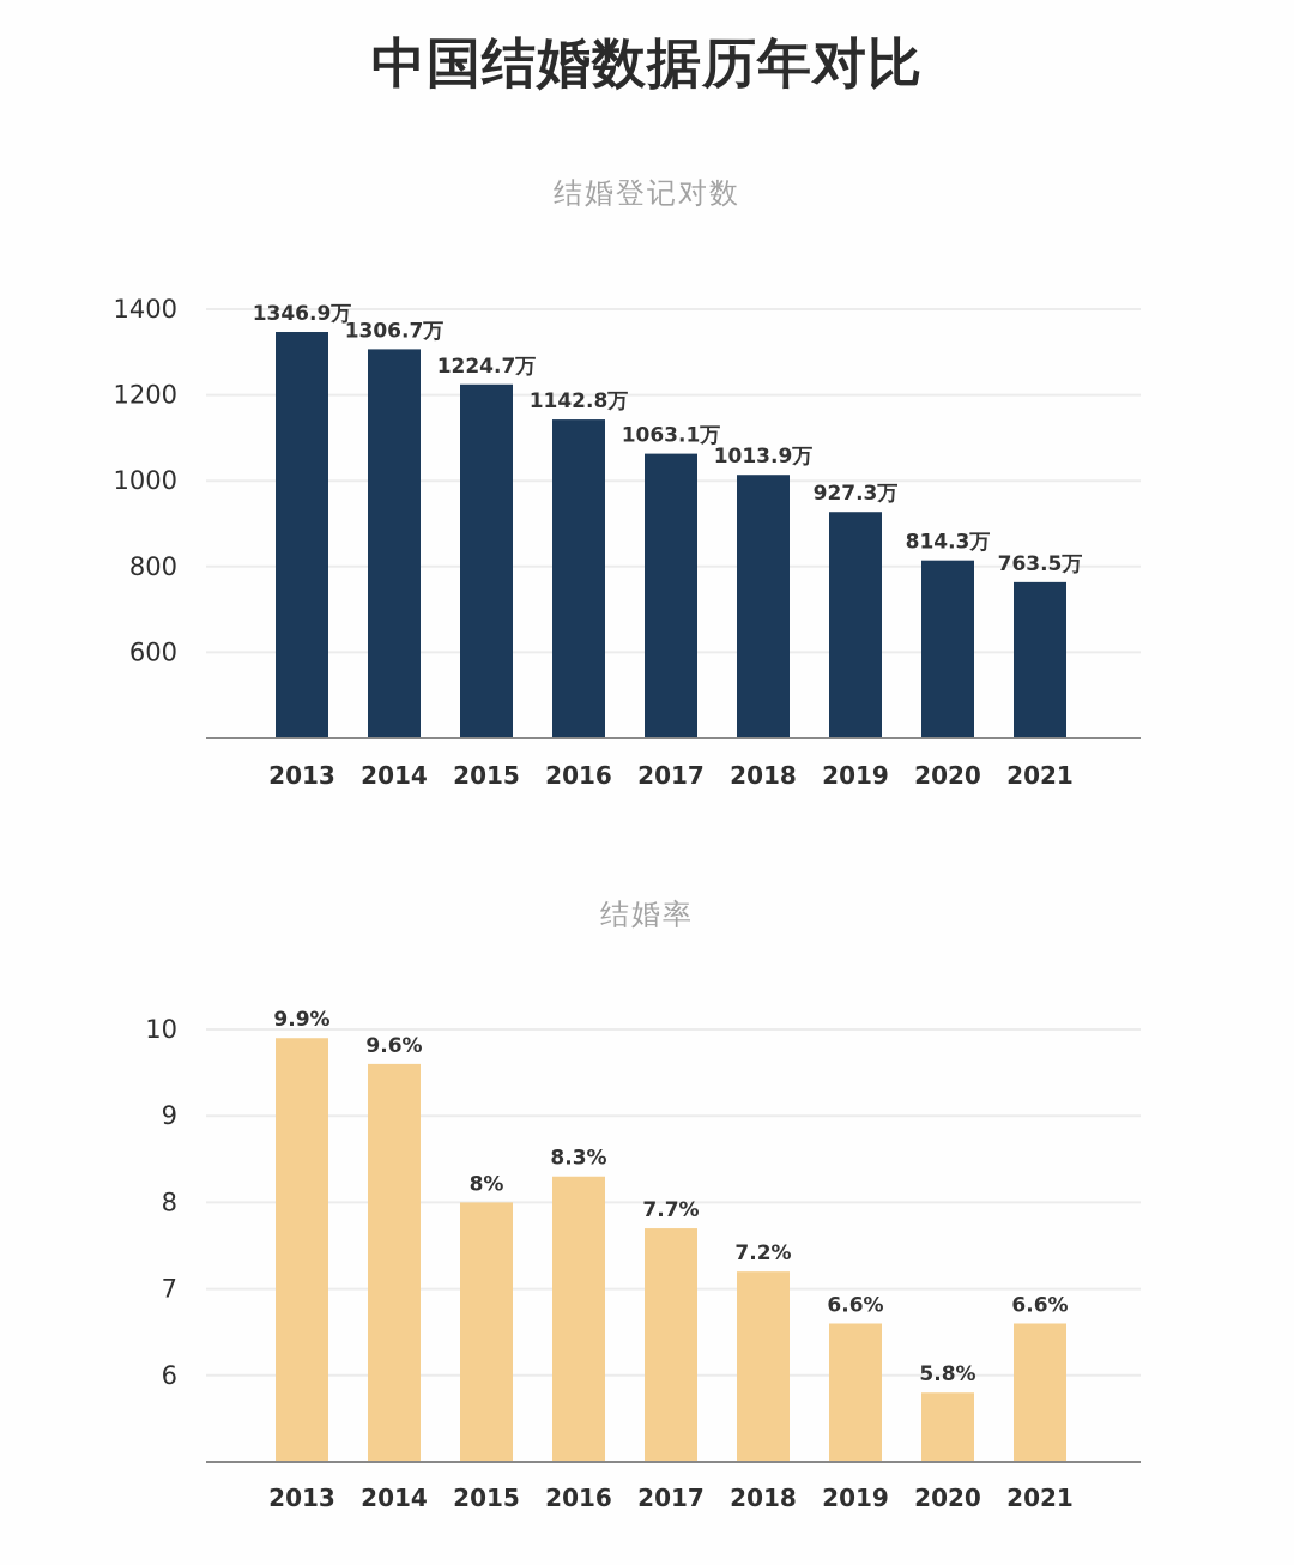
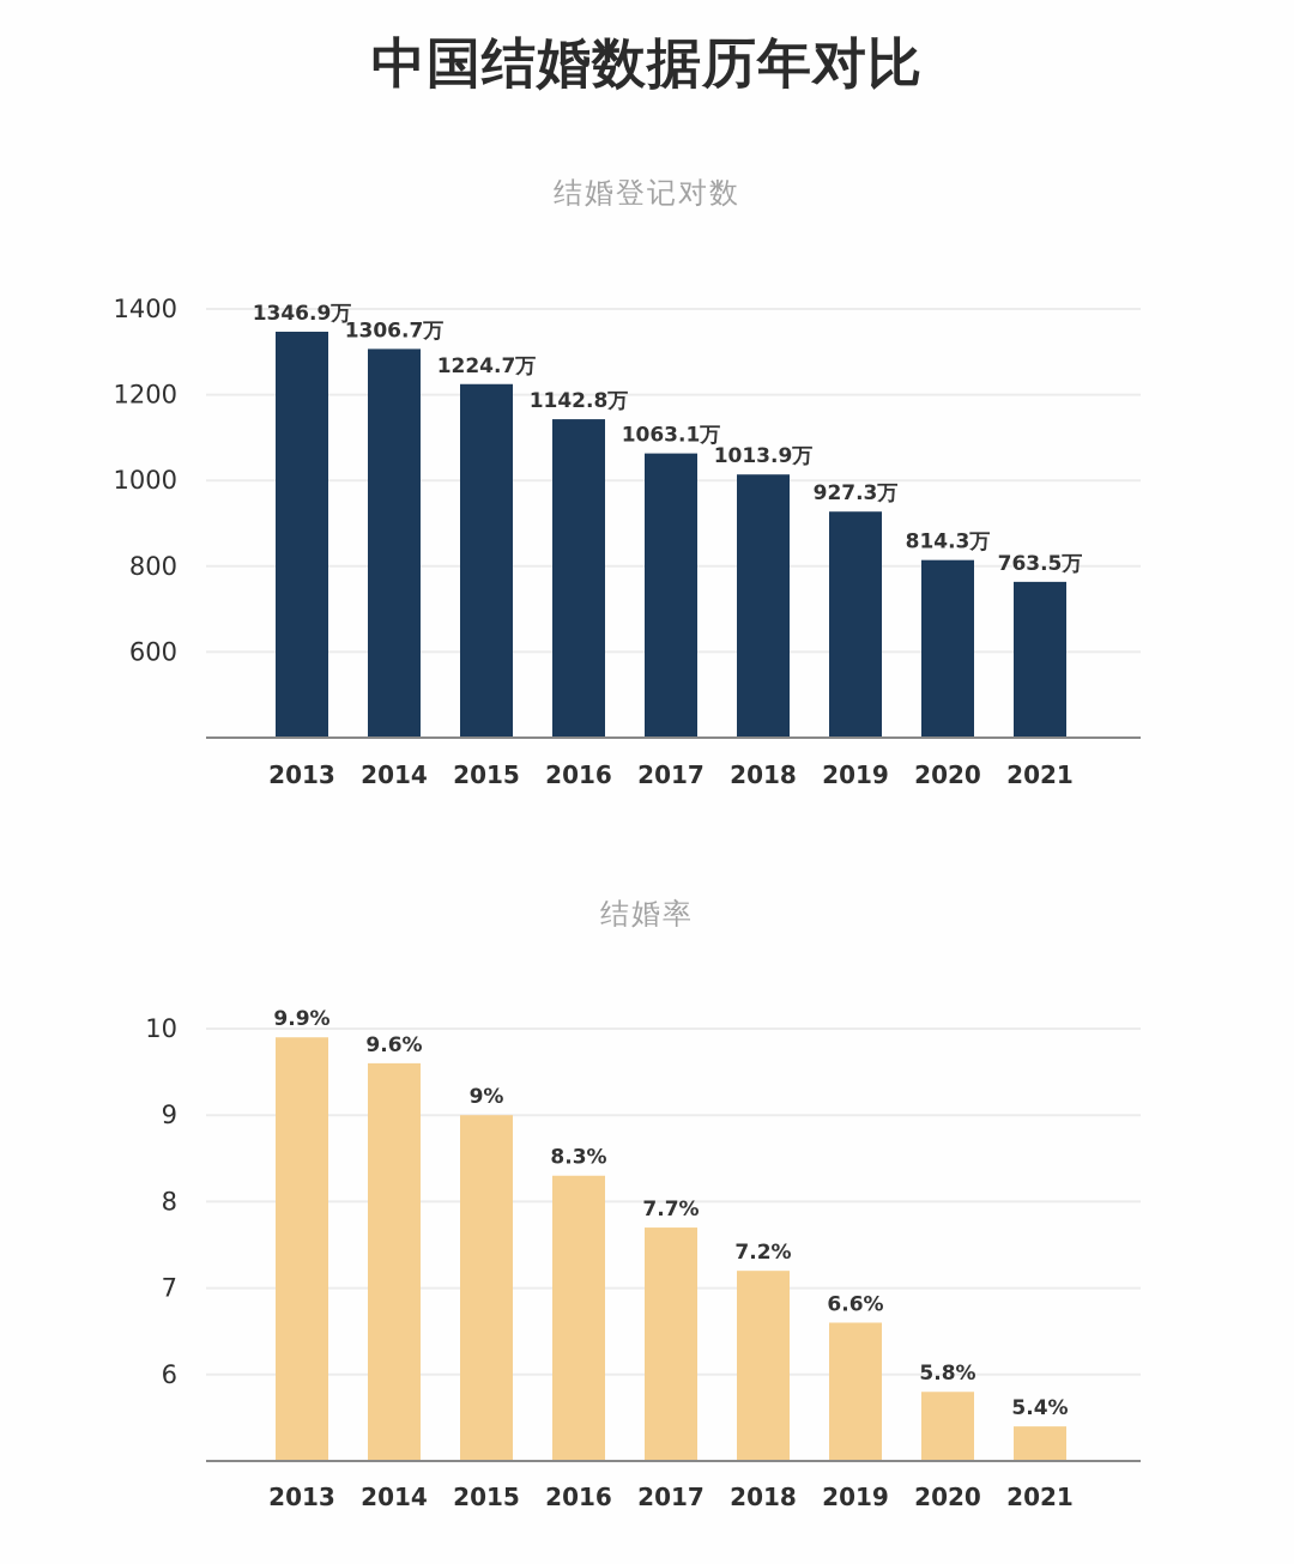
结婚率/2015: 8% -> 9%
结婚率/2021: 6.6% -> 5.4%
